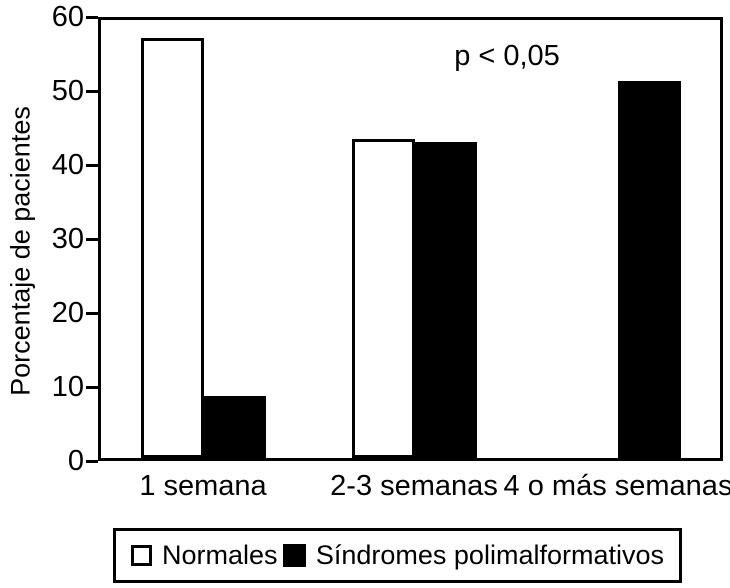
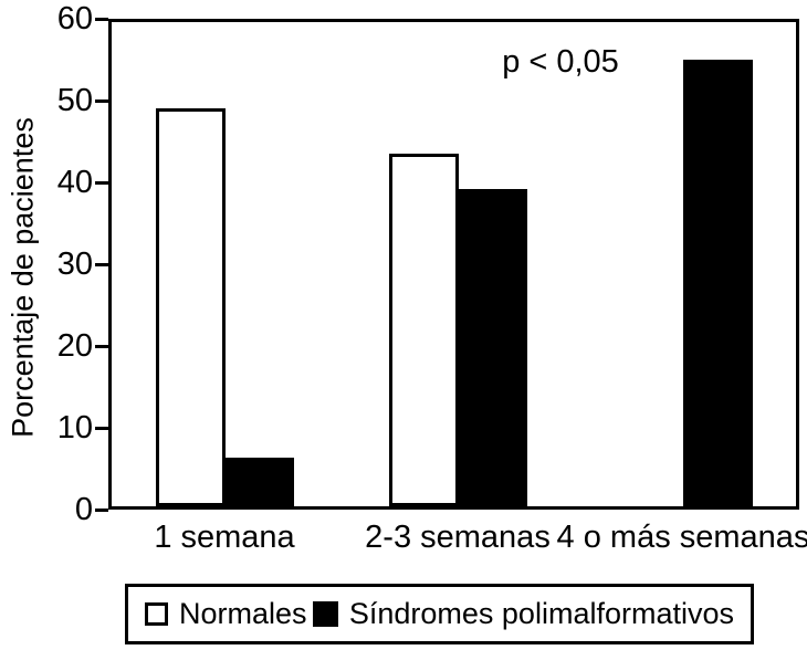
Normales/1 semana: 57 -> 49
Síndromes polimalformativos/1 semana: 8 -> 6
Síndromes polimalformativos/2-3 semanas: 43 -> 39
Síndromes polimalformativos/4 o más semanas: 51 -> 55
